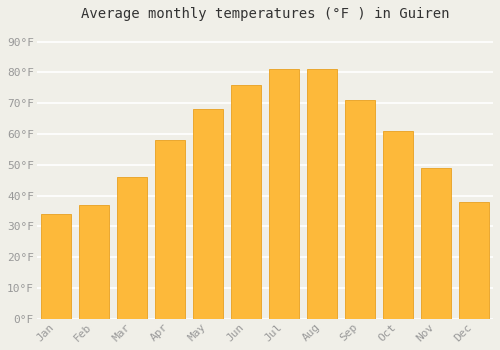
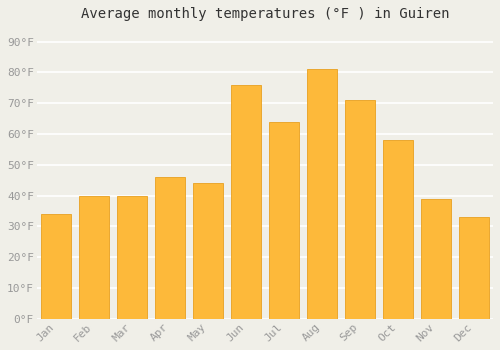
Feb: 37°F -> 40°F
Mar: 46°F -> 40°F
Apr: 58°F -> 46°F
May: 68°F -> 44°F
Jul: 81°F -> 64°F
Oct: 61°F -> 58°F
Nov: 49°F -> 39°F
Dec: 38°F -> 33°F
